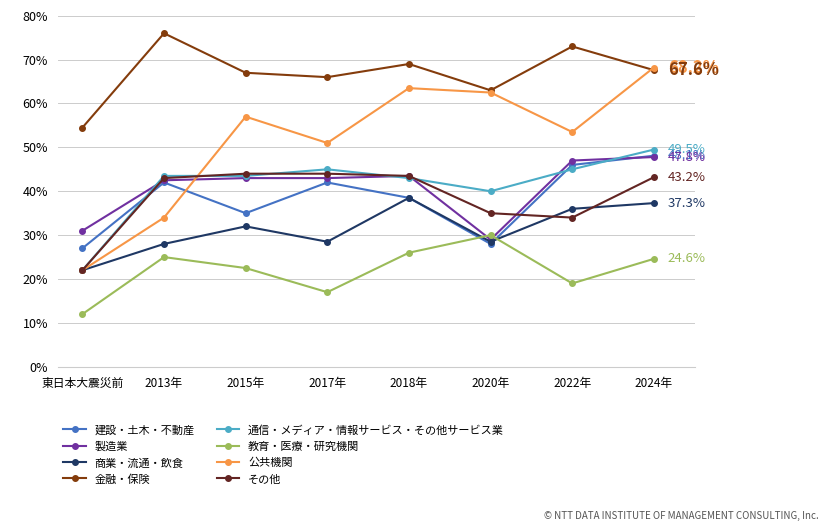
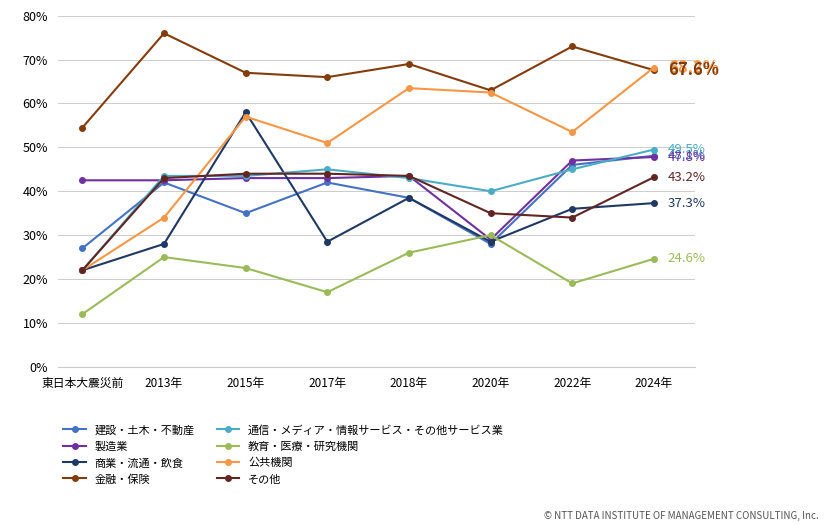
製造業/東日本大震災前: 31.0% -> 42.5%
商業・流通・飲食/2015年: 32.0% -> 58.0%
